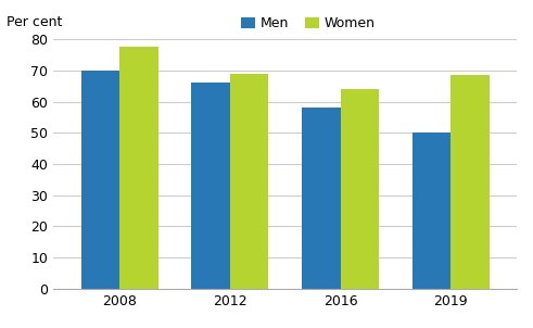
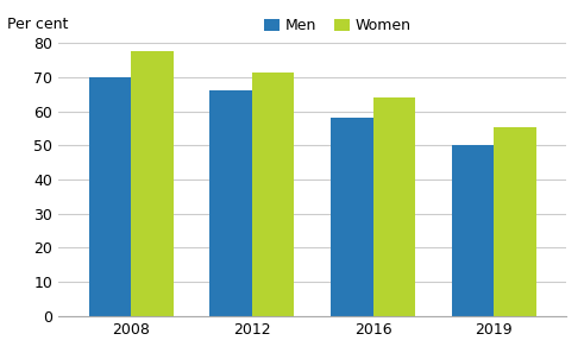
Women/2012: 69.0 -> 71.5
Women/2019: 68.5 -> 55.5
